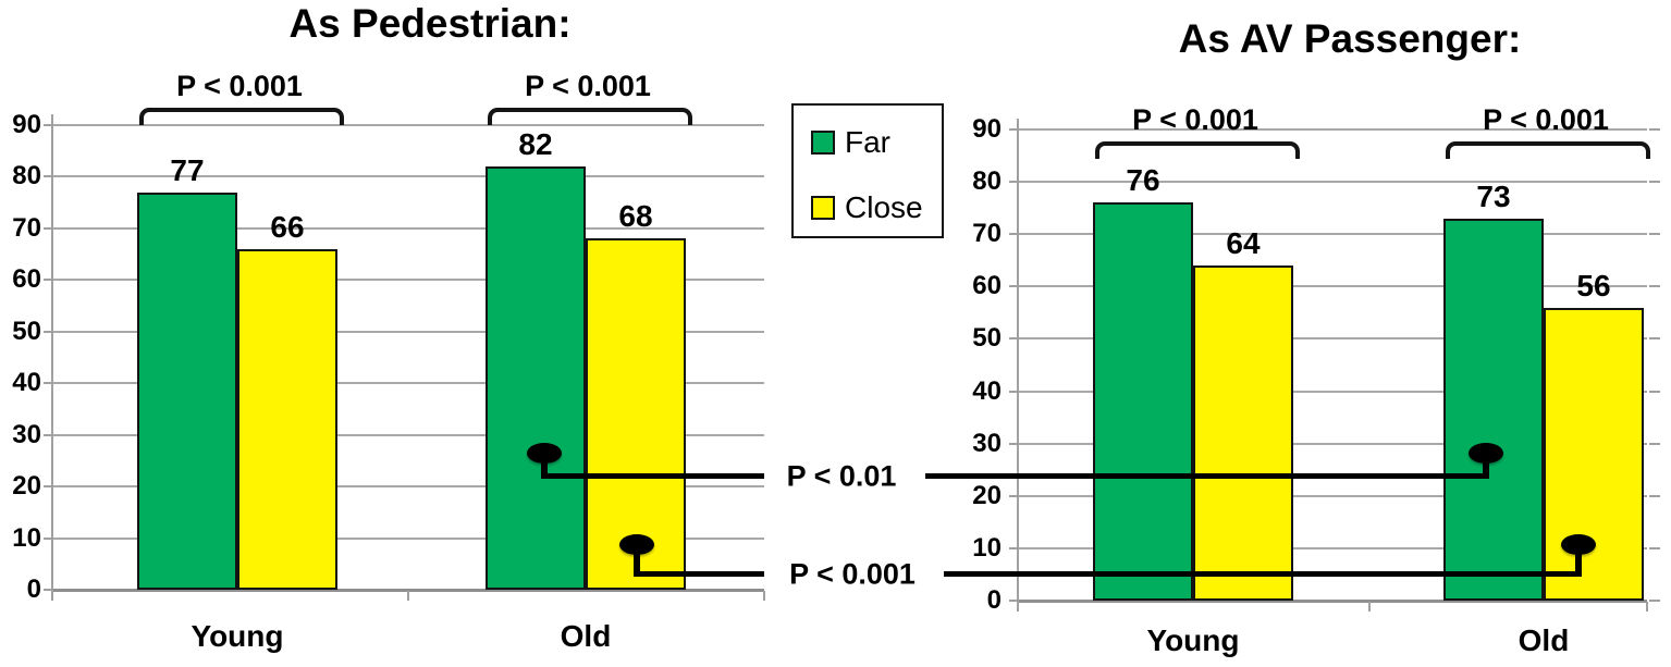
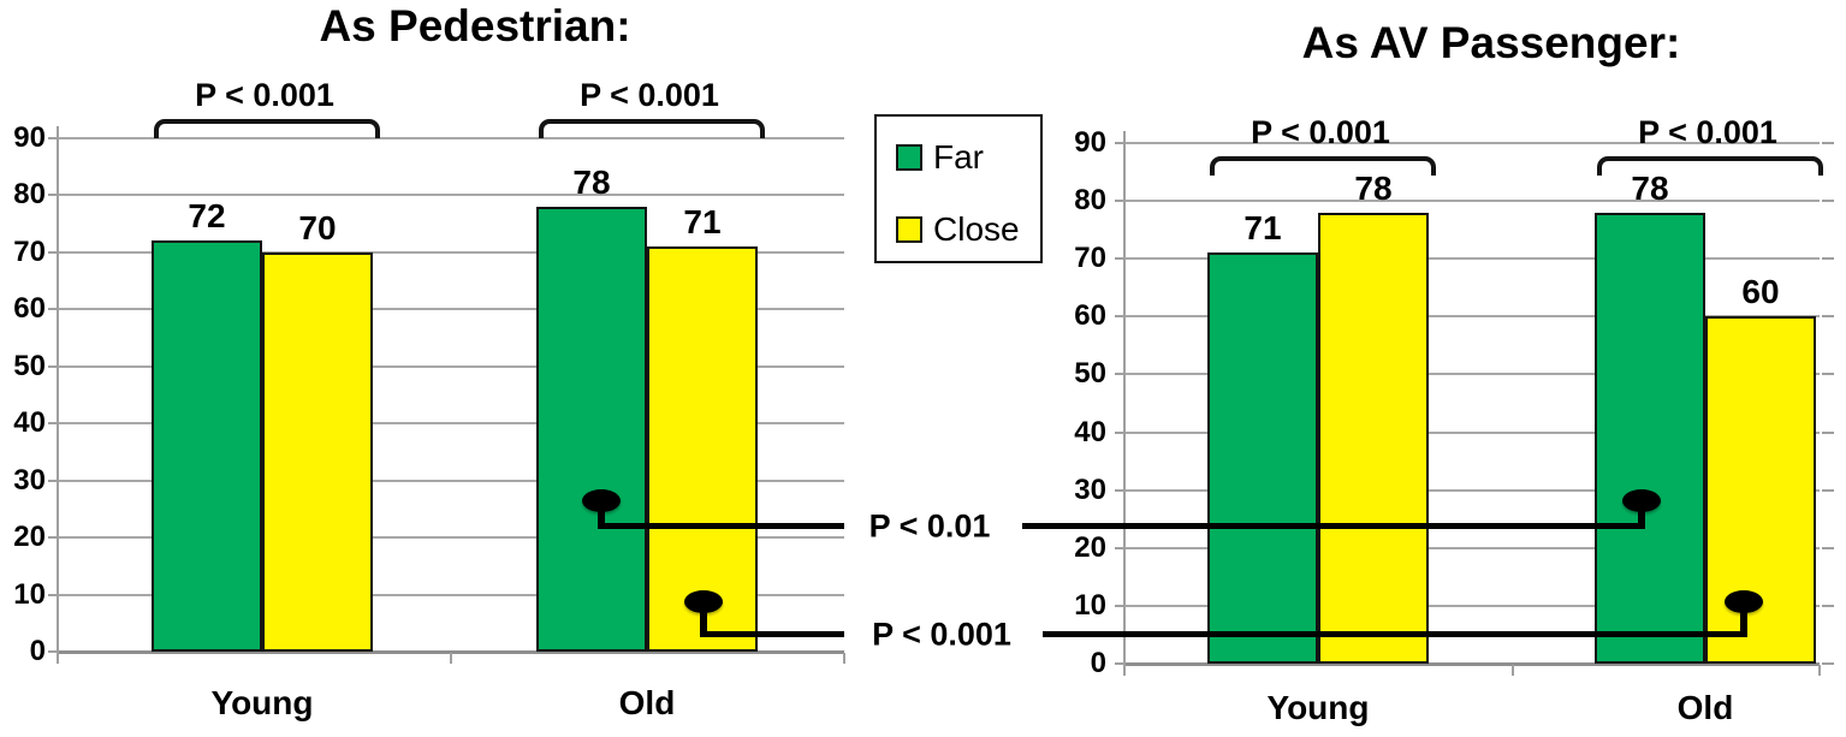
As Pedestrian:/Far/Young: 77 -> 72
As Pedestrian:/Close/Young: 66 -> 70
As Pedestrian:/Far/Old: 82 -> 78
As Pedestrian:/Close/Old: 68 -> 71
As AV Passenger:/Far/Young: 76 -> 71
As AV Passenger:/Close/Young: 64 -> 78
As AV Passenger:/Far/Old: 73 -> 78
As AV Passenger:/Close/Old: 56 -> 60
